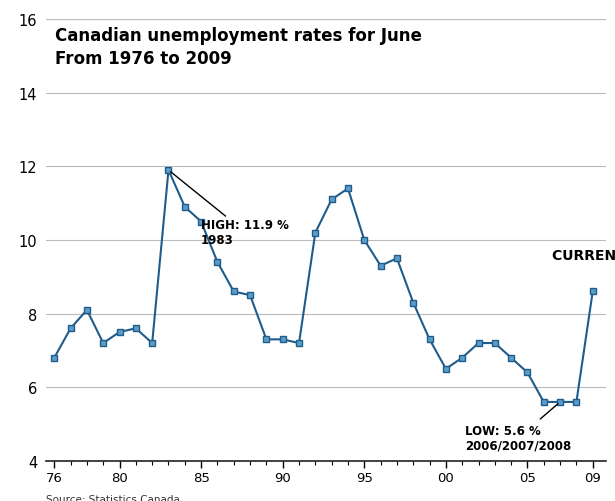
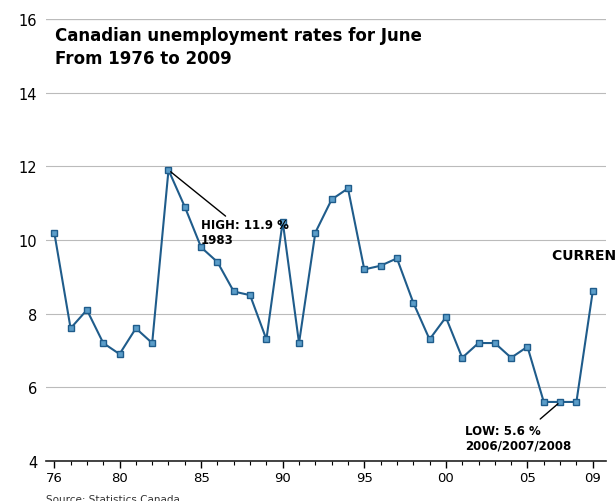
76: 6.8 -> 10.2
80: 7.5 -> 6.9
85: 10.5 -> 9.8
90: 7.3 -> 10.5
95: 10.0 -> 9.2
00: 6.5 -> 7.9
05: 6.4 -> 7.1
